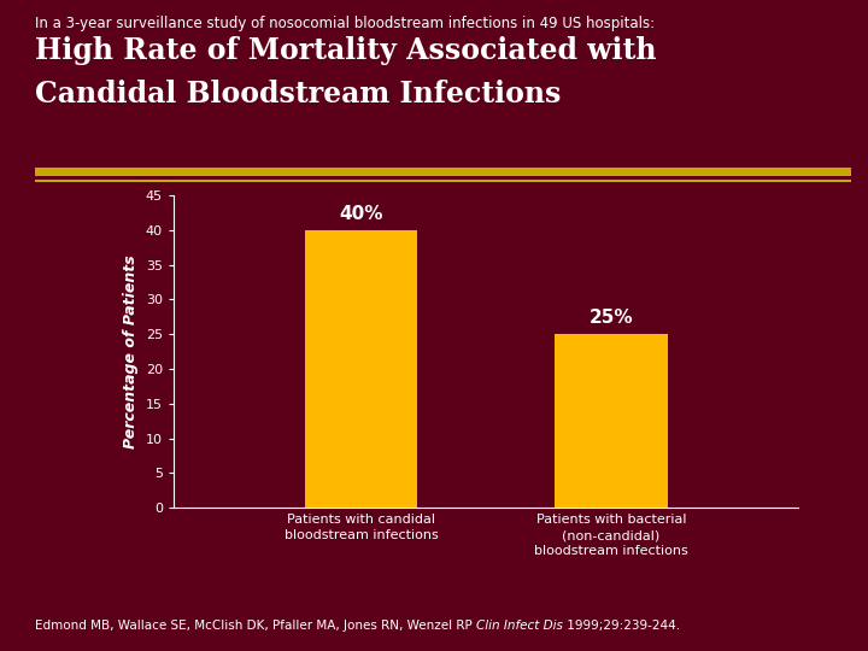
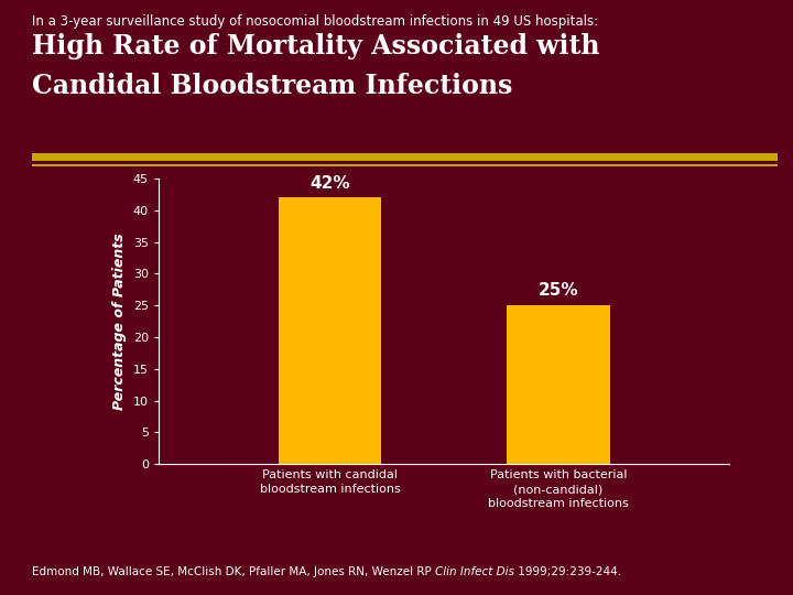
Patients with candidal bloodstream infections: 40% -> 42%
